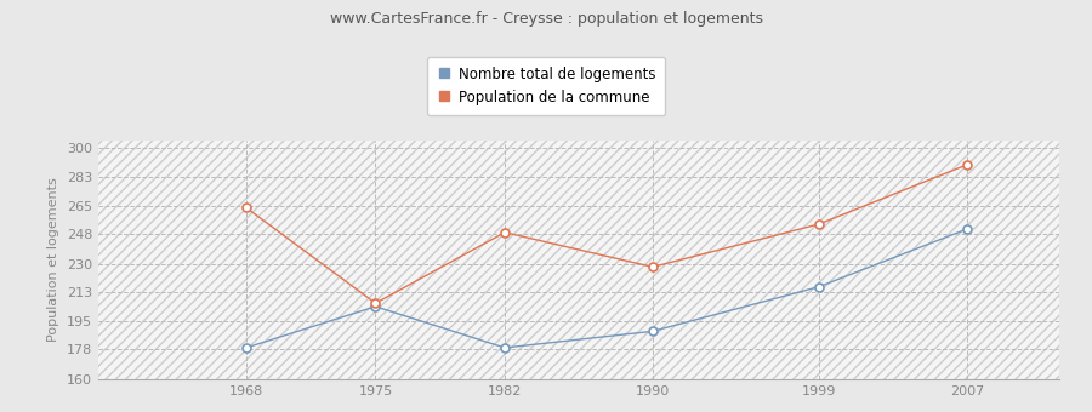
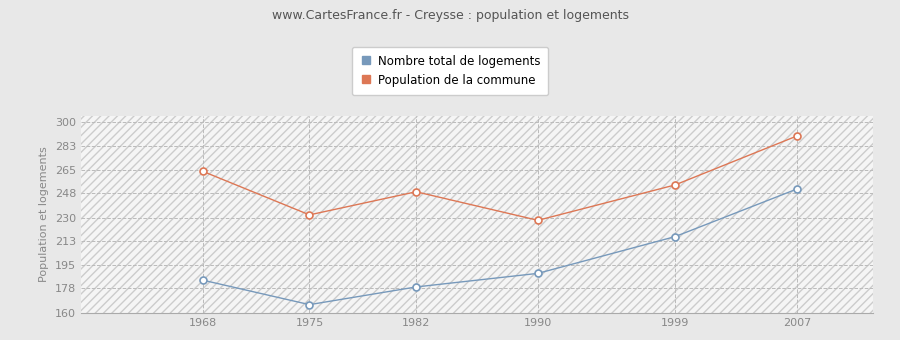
Nombre total de logements/1968: 179 -> 184
Nombre total de logements/1975: 204 -> 166
Population de la commune/1975: 206 -> 232
